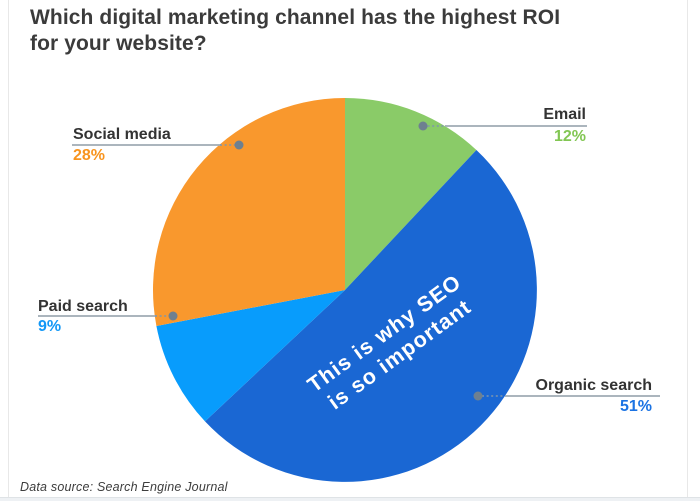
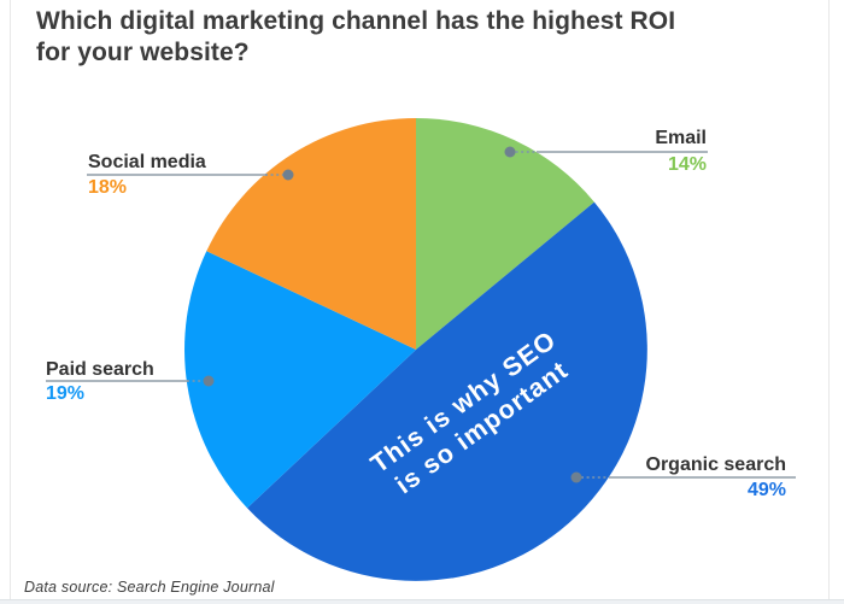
Email: 12% -> 14%
Organic search: 51% -> 49%
Paid search: 9% -> 19%
Social media: 28% -> 18%
